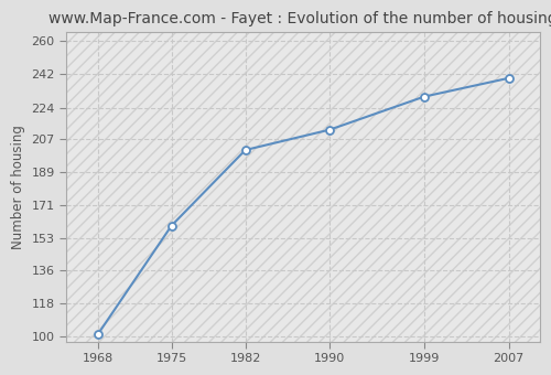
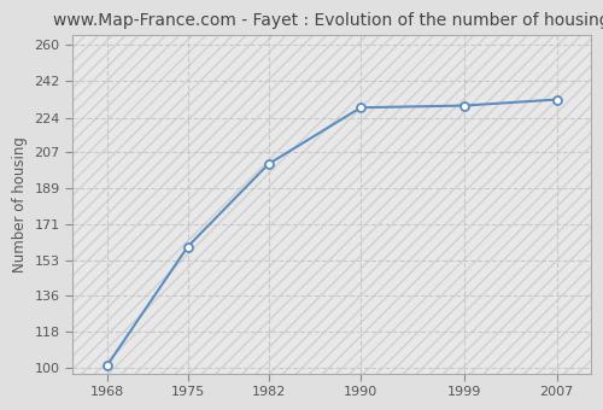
1990: 212 -> 229
2007: 240 -> 233
